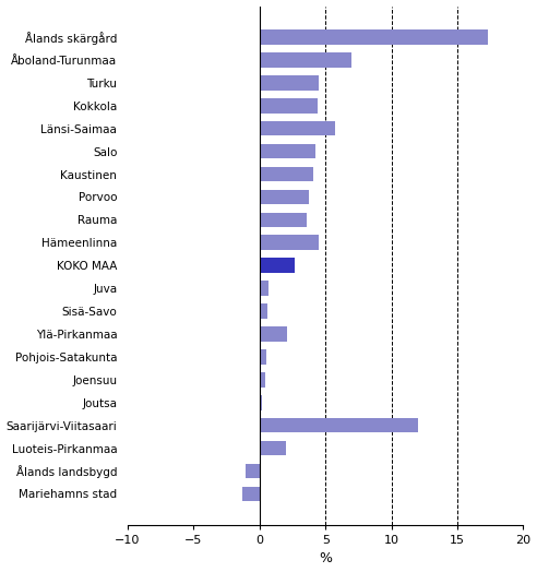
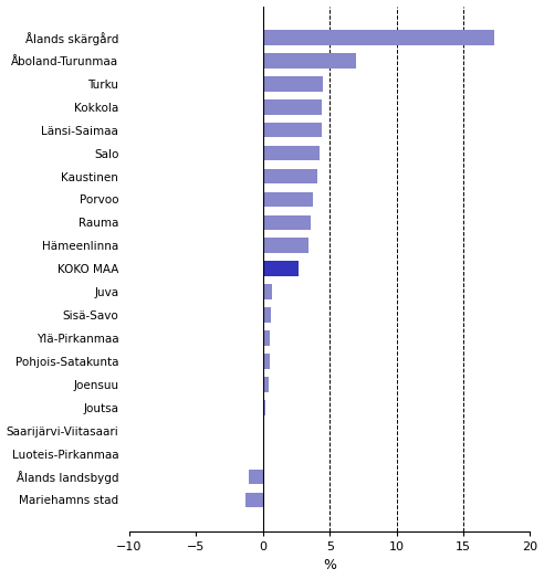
Länsi-Saimaa: 5.7 -> 4.4
Hämeenlinna: 4.5 -> 3.4
Ylä-Pirkanmaa: 2.1 -> 0.5
Saarijärvi-Viitasaari: 12.0 -> 0.1
Luoteis-Pirkanmaa: 2.0 -> 0.1
